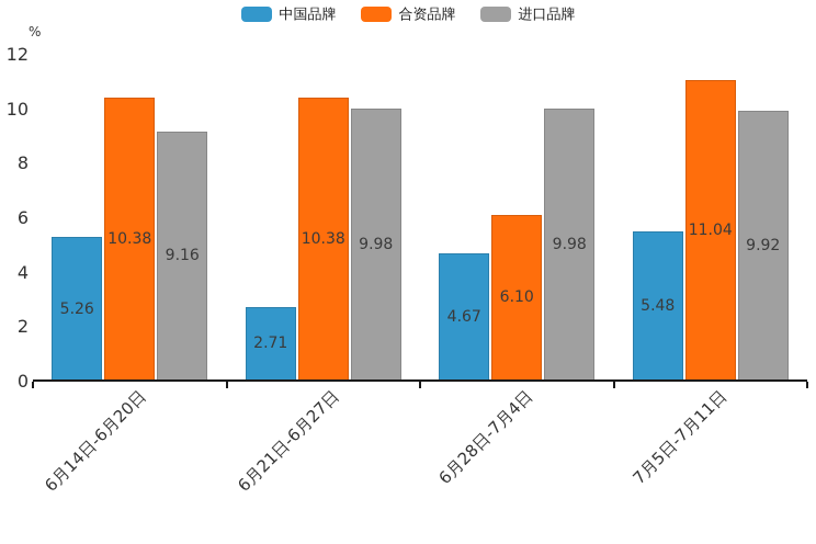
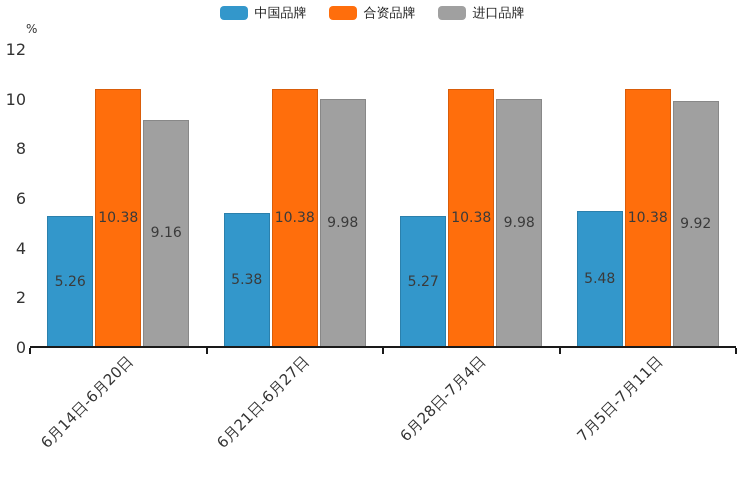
中国品牌/6月21日-6月27日: 2.71 -> 5.38
中国品牌/6月28日-7月4日: 4.67 -> 5.27
合资品牌/6月28日-7月4日: 6.10 -> 10.38
合资品牌/7月5日-7月11日: 11.04 -> 10.38
